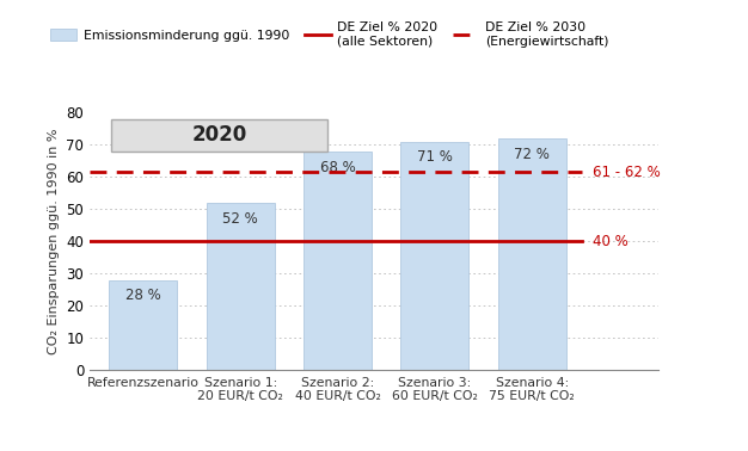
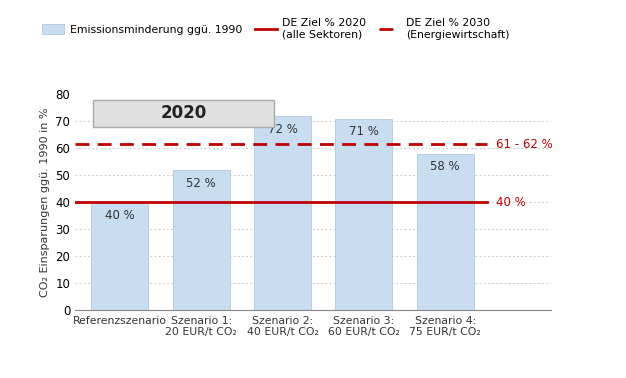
Referenzszenario: 28 -> 40
Szenario 2: 40 EUR/t CO₂: 68 -> 72
Szenario 4: 75 EUR/t CO₂: 72 -> 58
